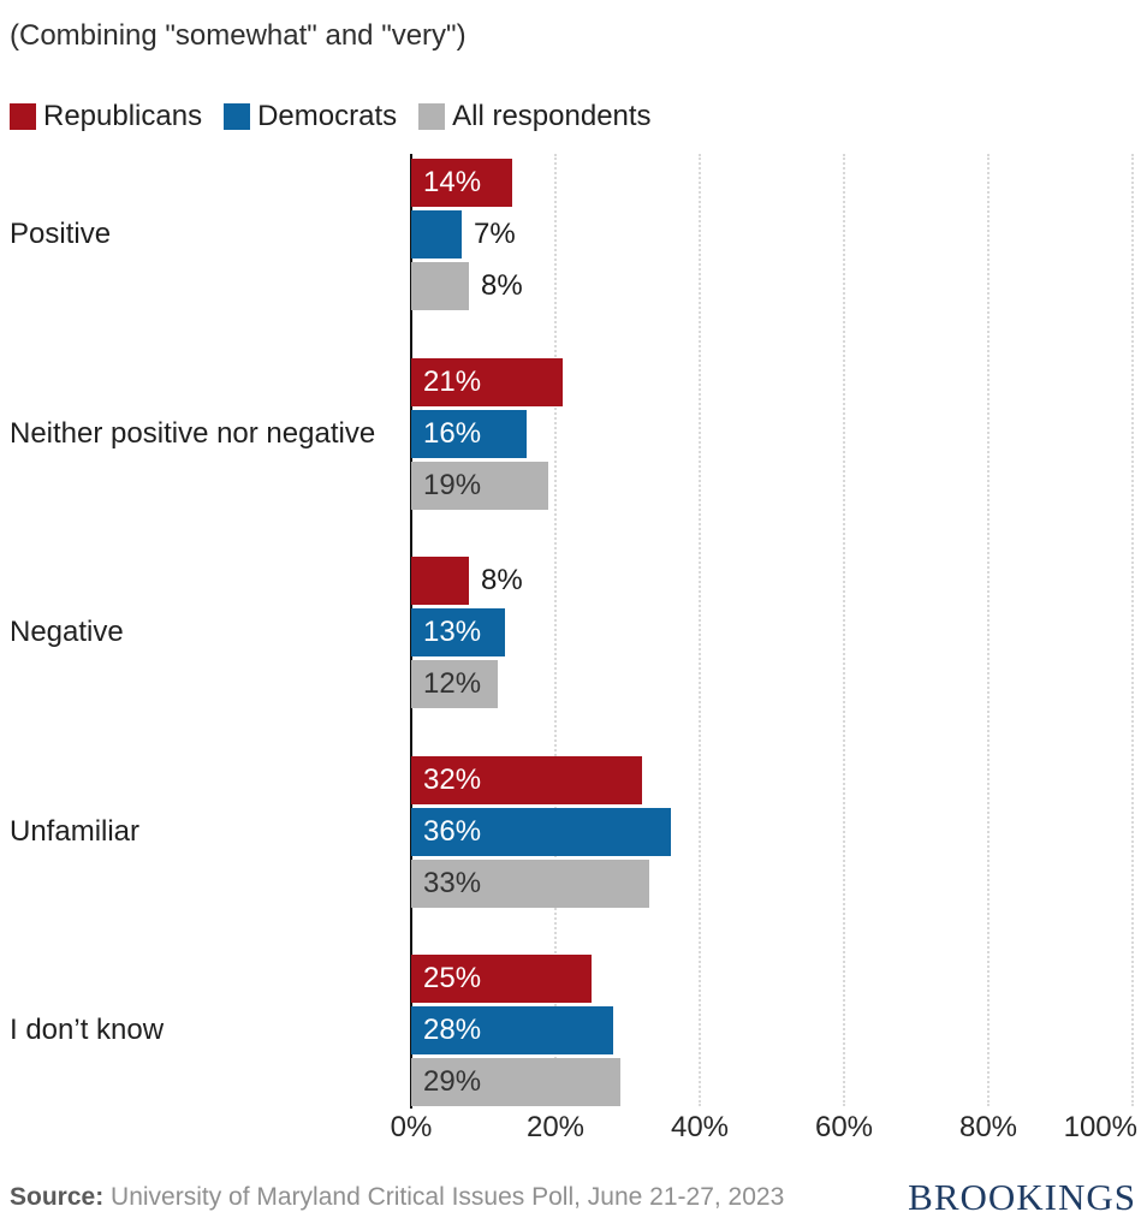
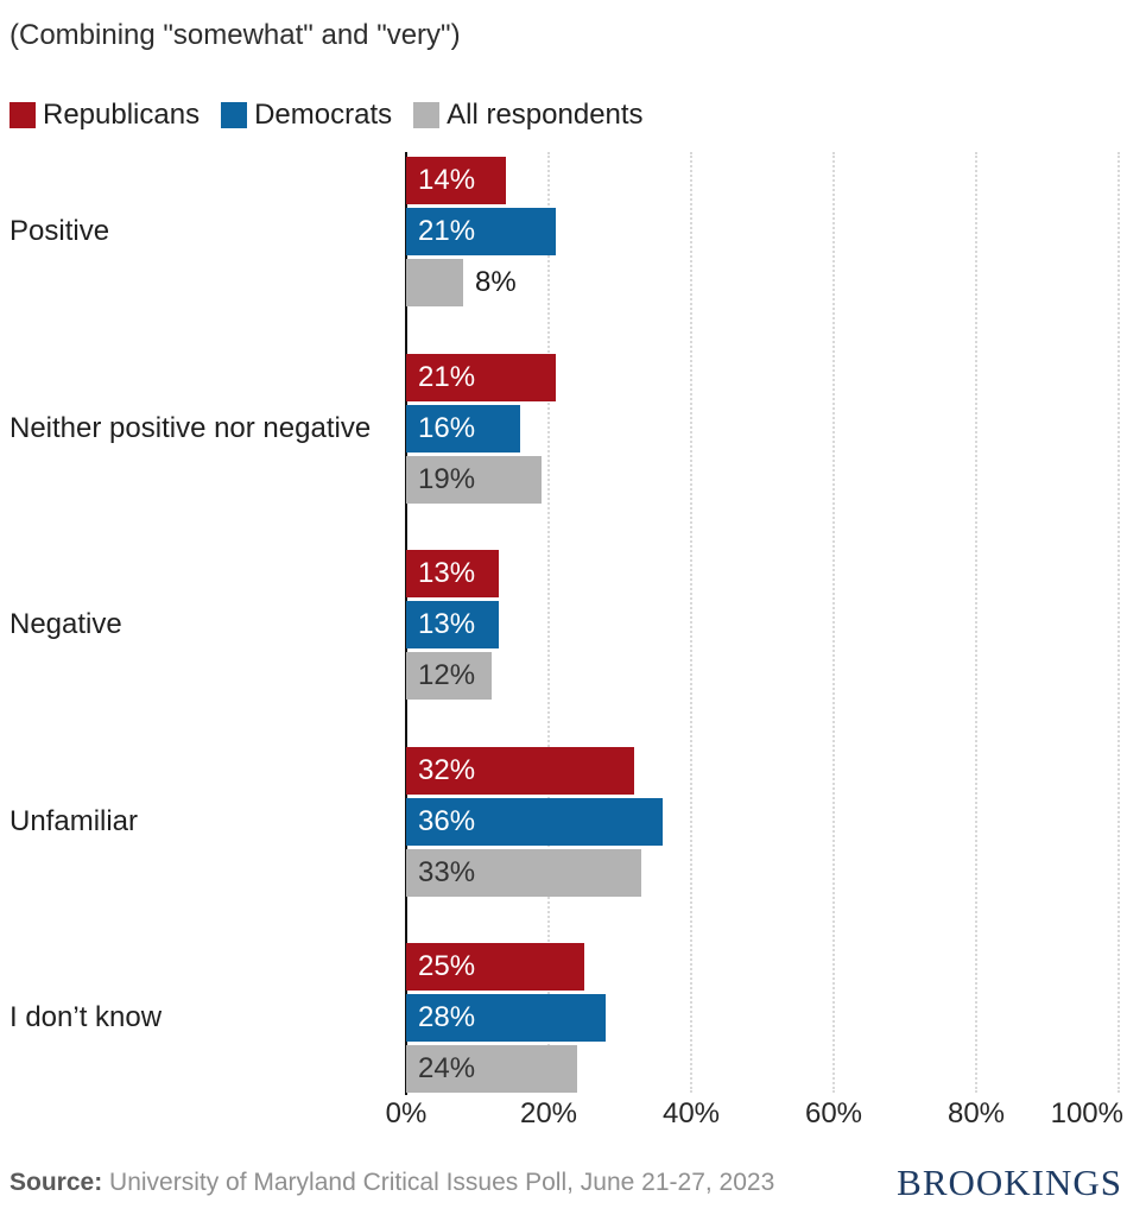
Democrats/Positive: 7% -> 21%
Republicans/Negative: 8% -> 13%
All respondents/I don’t know: 29% -> 24%
